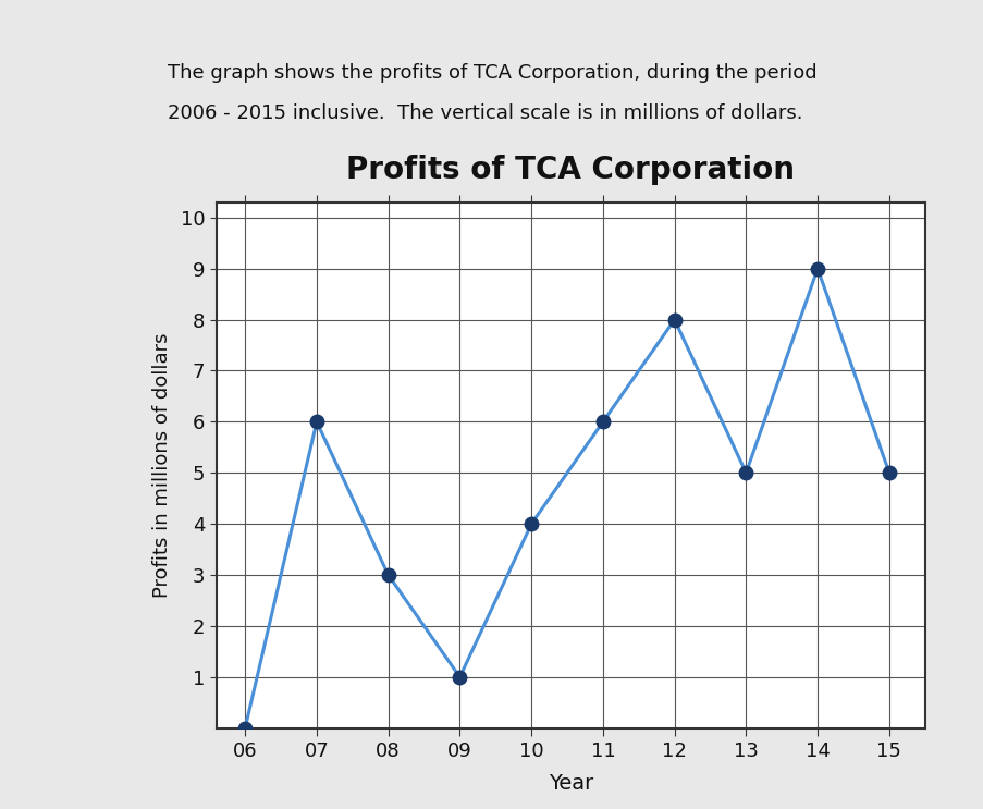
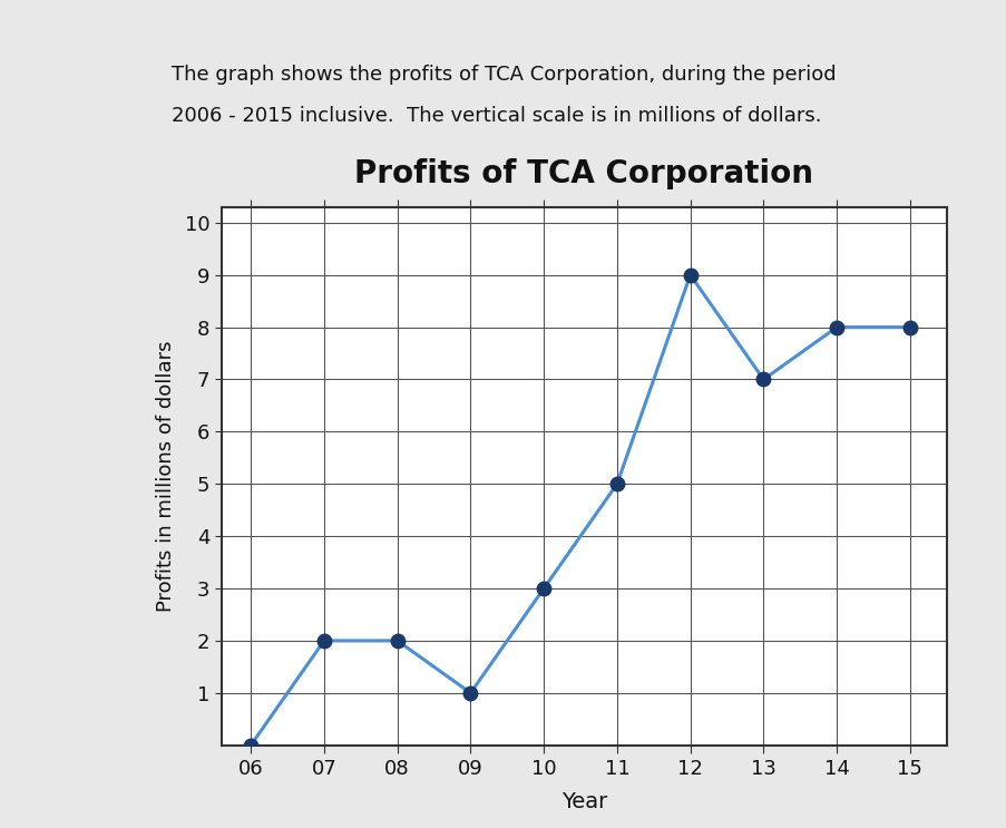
07: 6 -> 2
08: 3 -> 2
10: 4 -> 3
11: 6 -> 5
12: 8 -> 9
13: 5 -> 7
14: 9 -> 8
15: 5 -> 8
